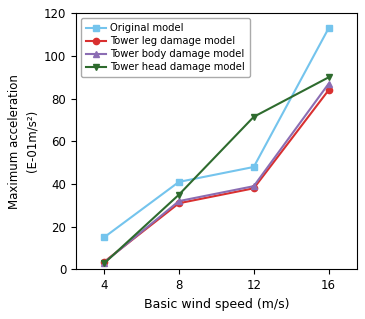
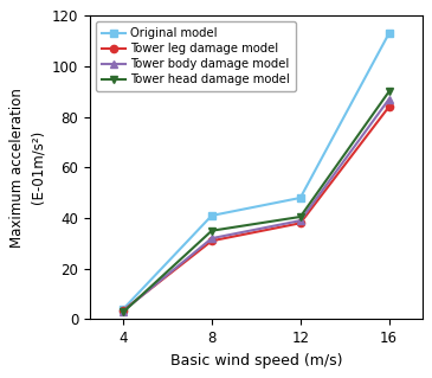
Original model/4: 15 -> 4
Tower head damage model/12: 71.5 -> 40.5
